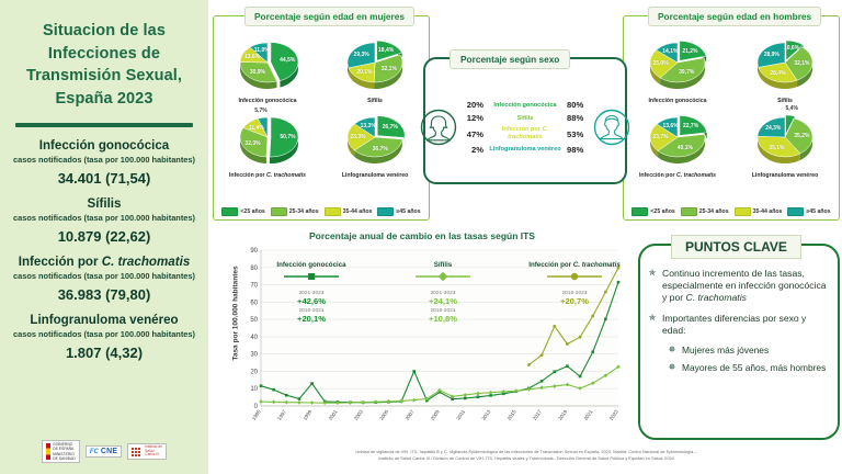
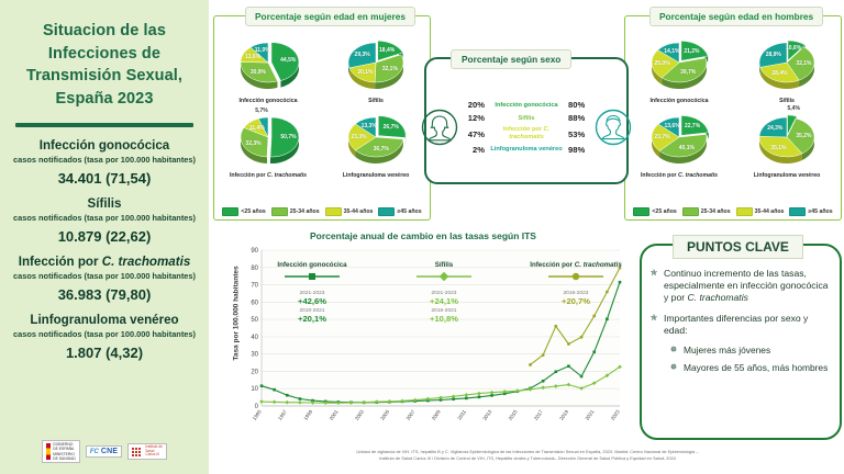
Infección gonocócica/1999: 13 -> 3
Infección gonocócica/2007: 20 -> 3
Infección gonocócica/2009: 8 -> 4
Sífilis/2009: 9 -> 5
